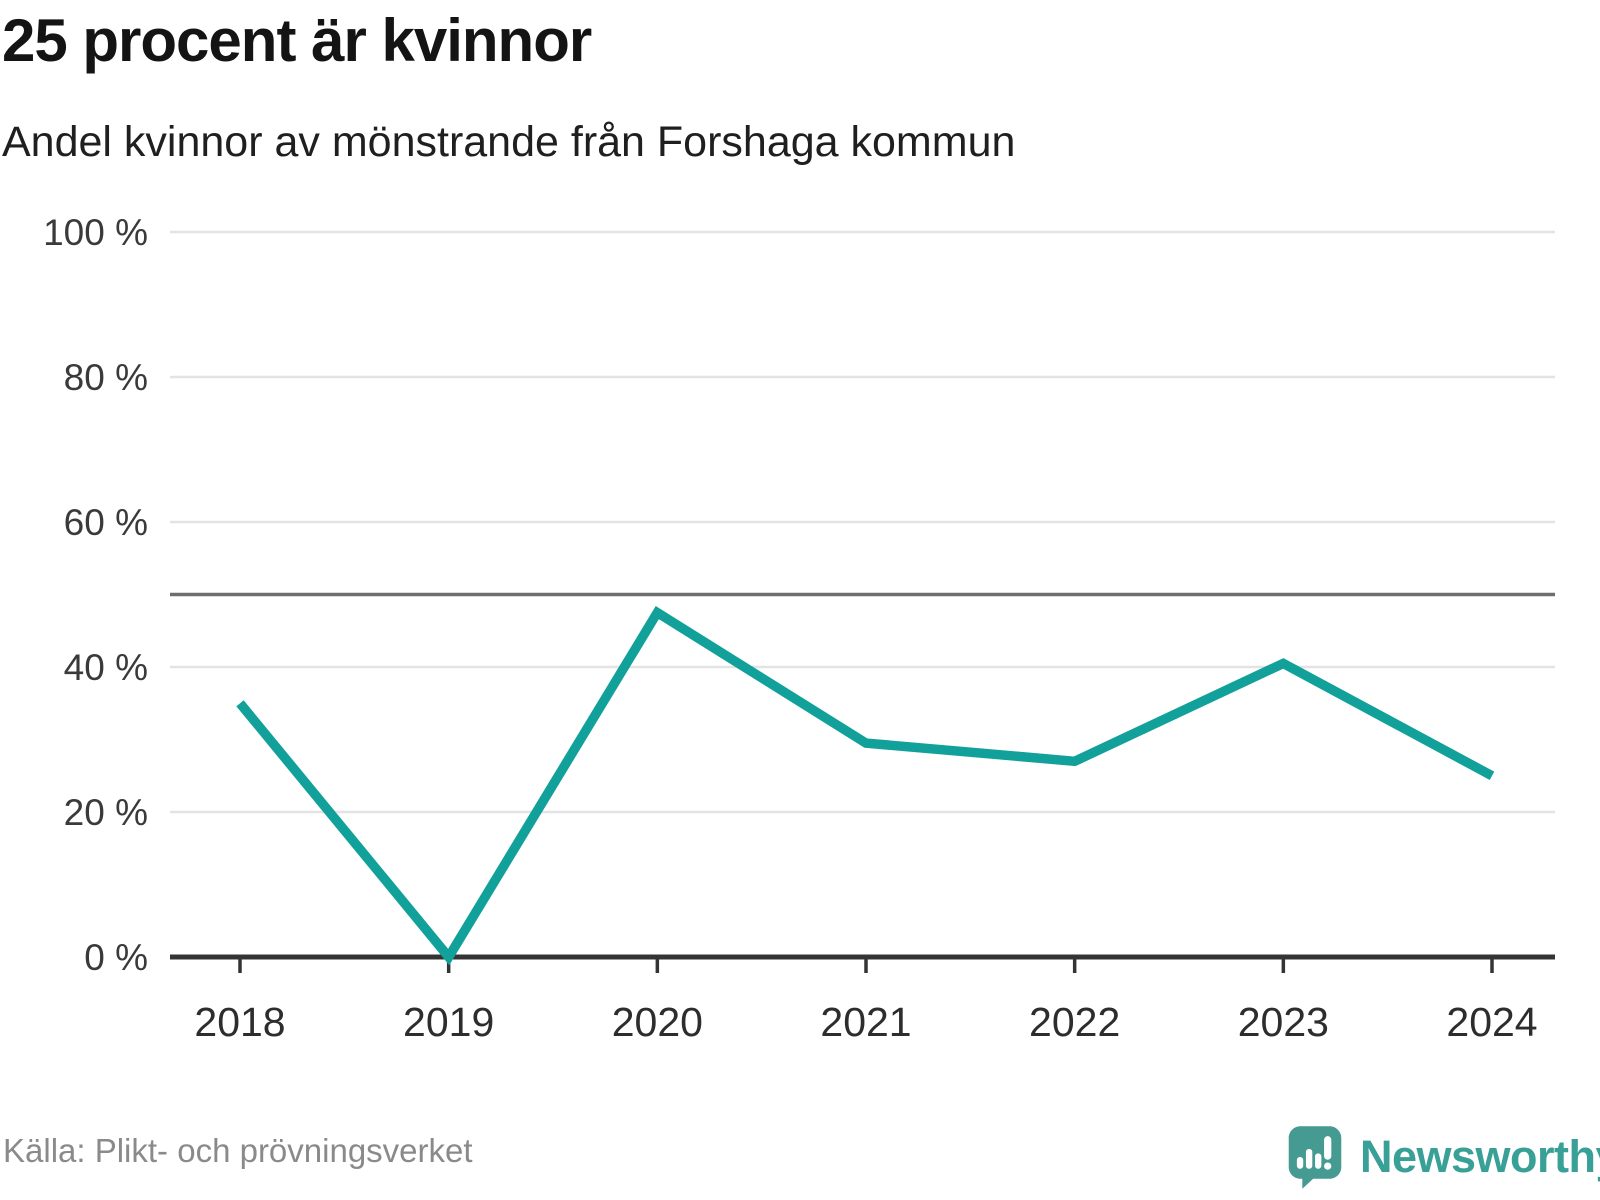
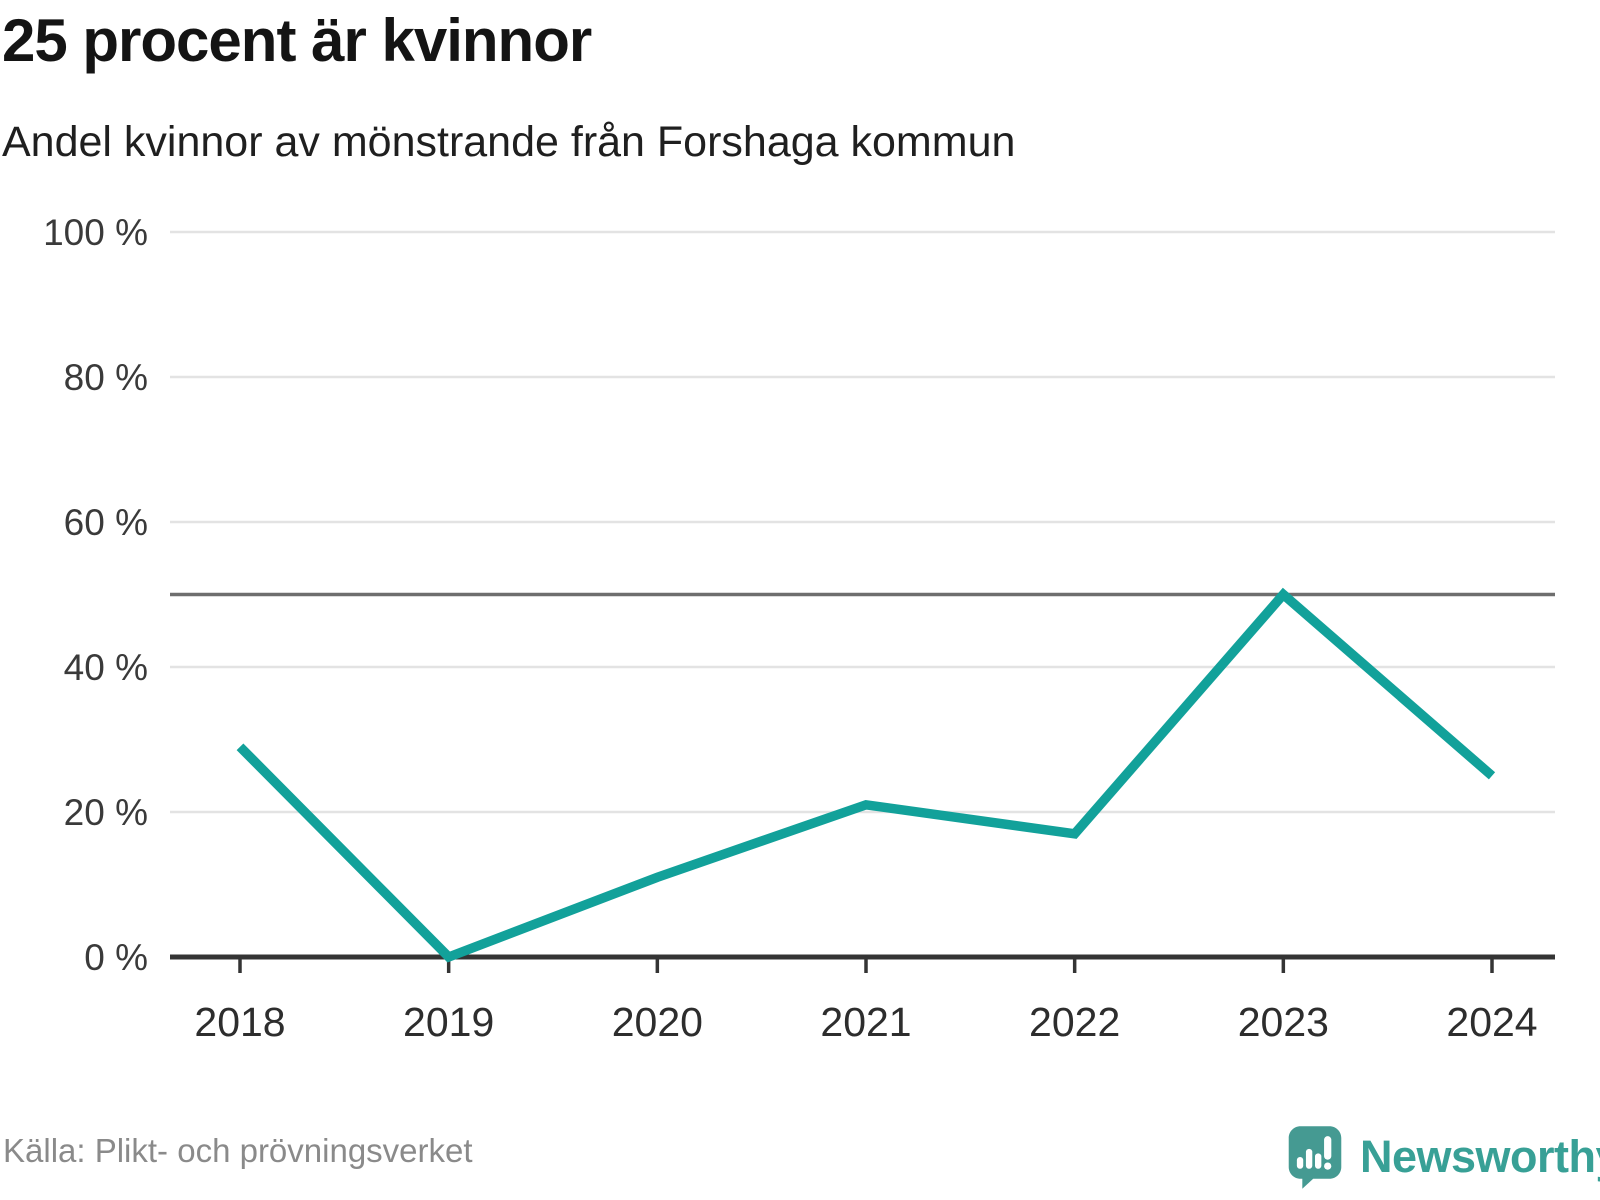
2018: 35% -> 29%
2020: 48% -> 11%
2021: 30% -> 21%
2022: 27% -> 17%
2023: 40% -> 50%
